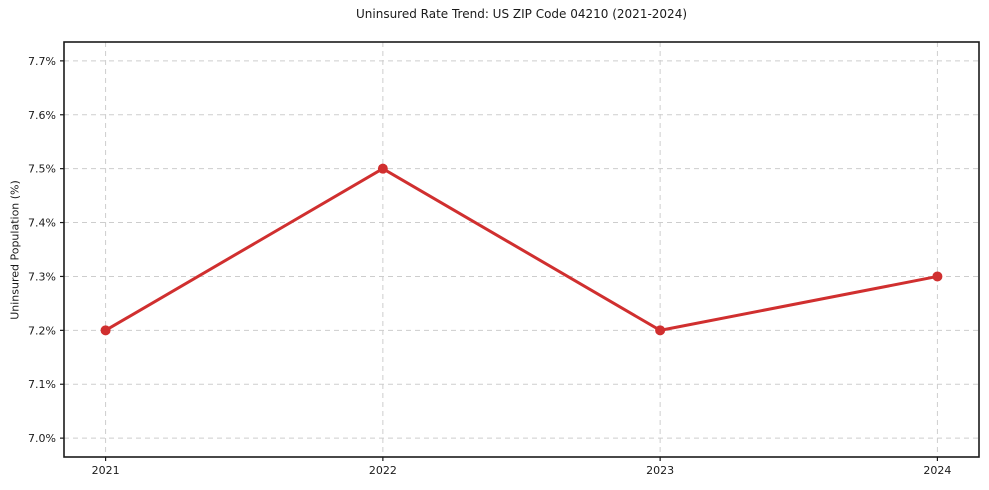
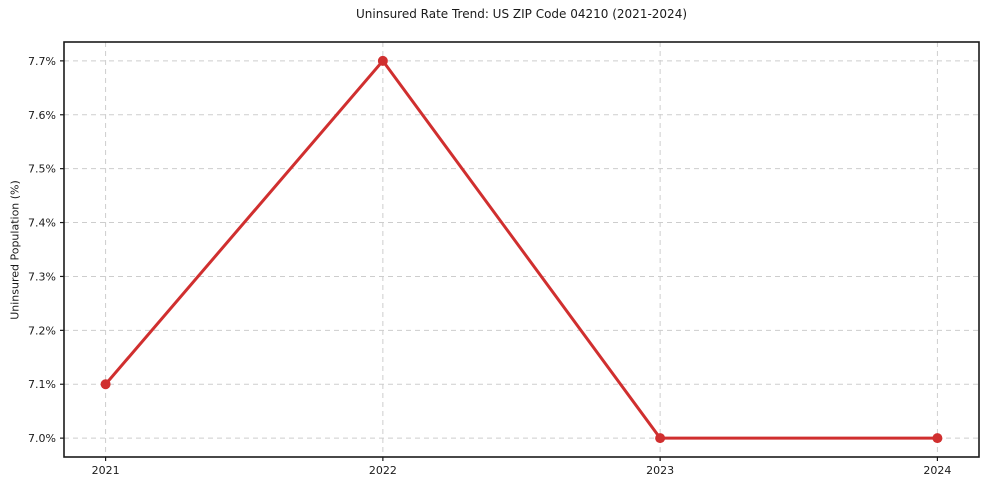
2021: 7.2% -> 7.1%
2022: 7.5% -> 7.7%
2023: 7.2% -> 7.0%
2024: 7.3% -> 7.0%
